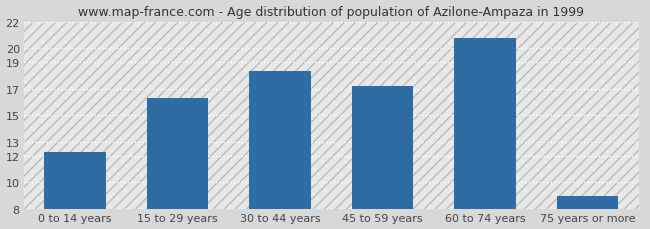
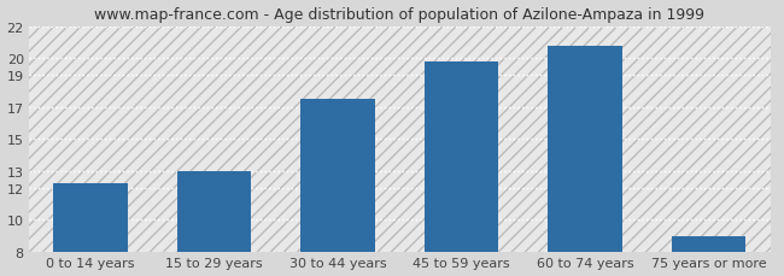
15 to 29 years: 16.3 -> 13.0
30 to 44 years: 18.3 -> 17.5
45 to 59 years: 17.2 -> 19.8
